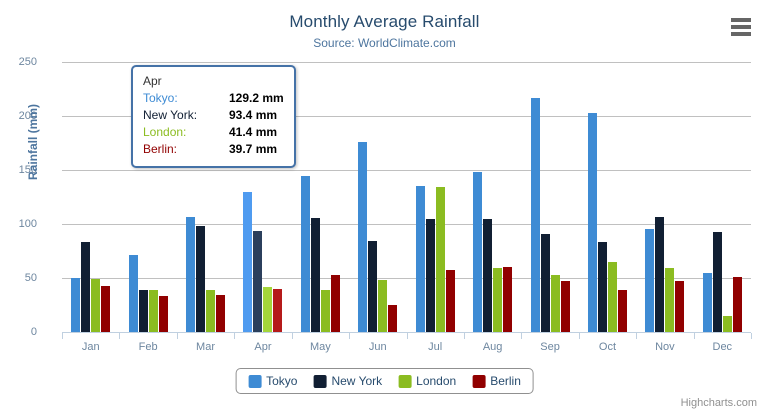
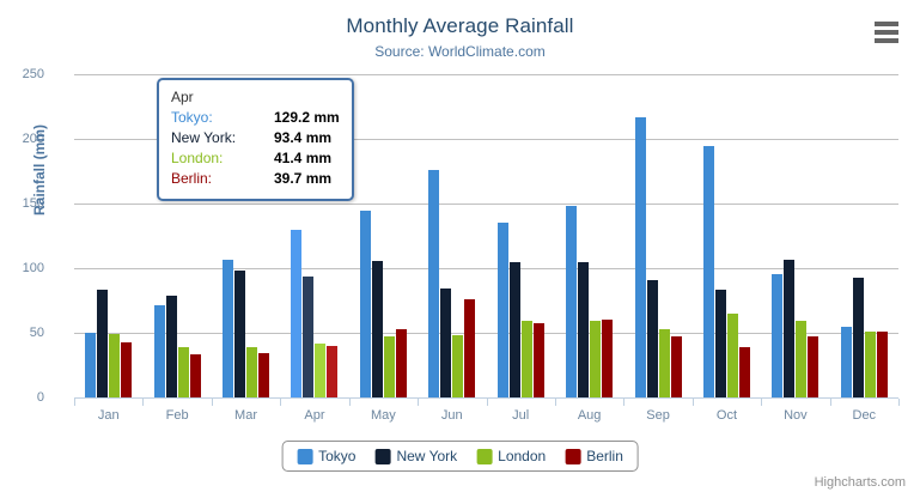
New York/Feb: 39 -> 79
London/May: 39 -> 47
Berlin/Jun: 25 -> 76
London/Jul: 134 -> 59
Tokyo/Oct: 203 -> 194
London/Dec: 15 -> 51
